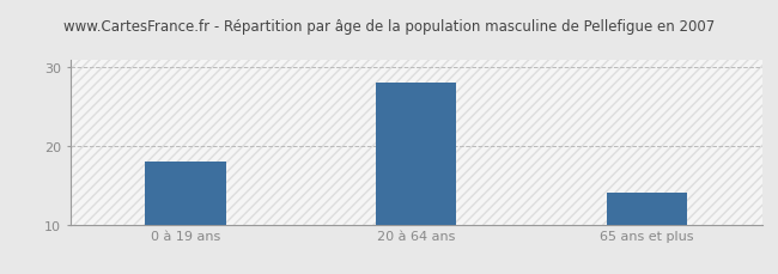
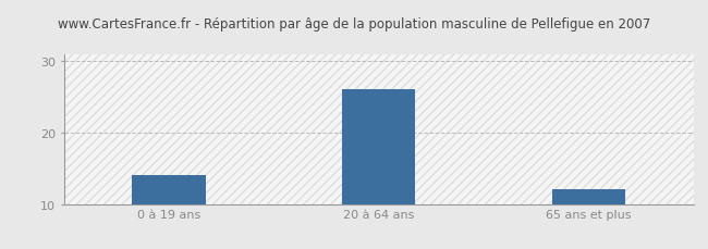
0 à 19 ans: 18 -> 14
20 à 64 ans: 28 -> 26
65 ans et plus: 14 -> 12
